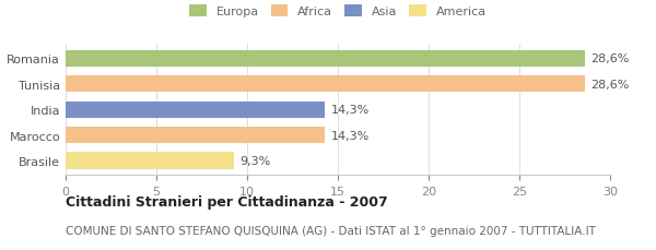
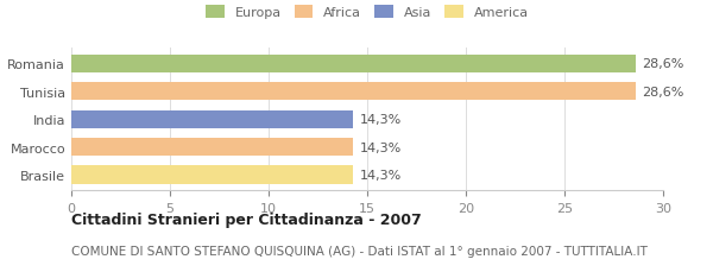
Brasile: 9,3% -> 14,3%
